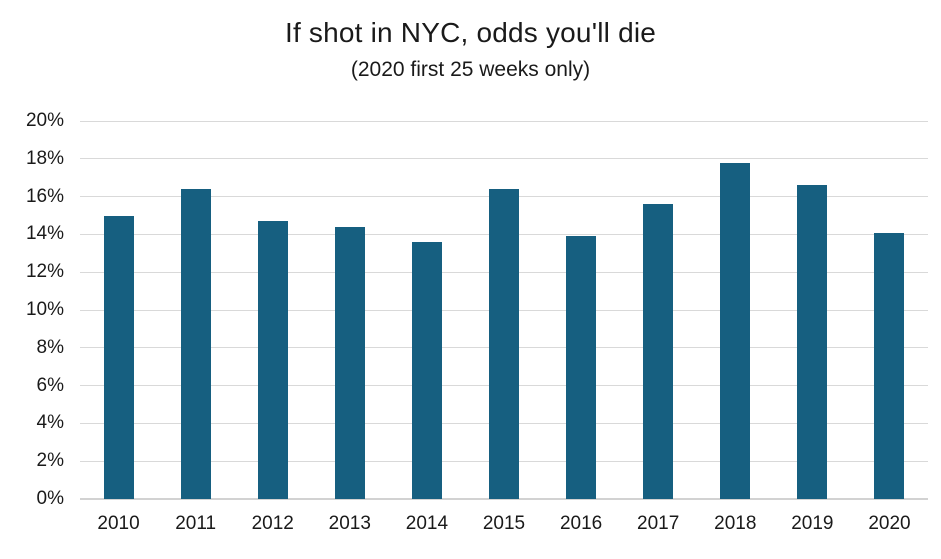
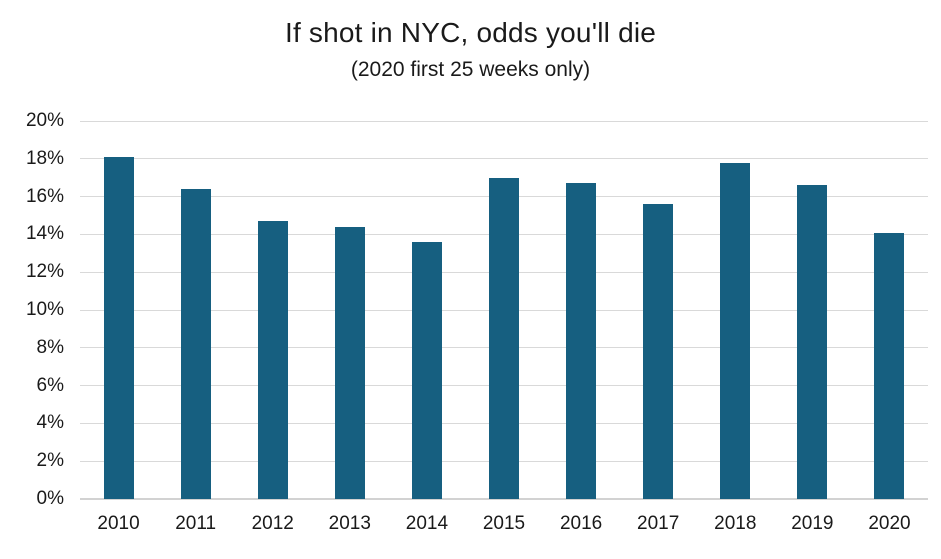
2010: 15.0% -> 18.1%
2015: 16.4% -> 17.0%
2016: 13.9% -> 16.7%
